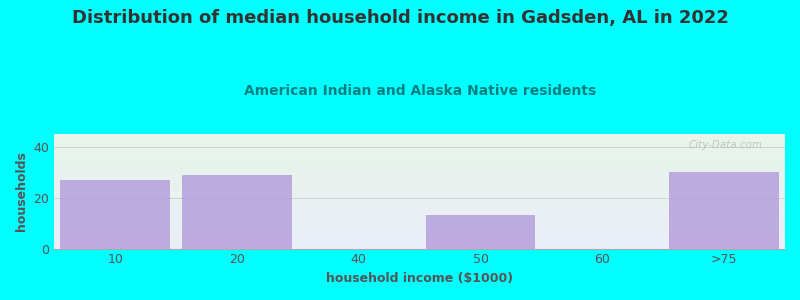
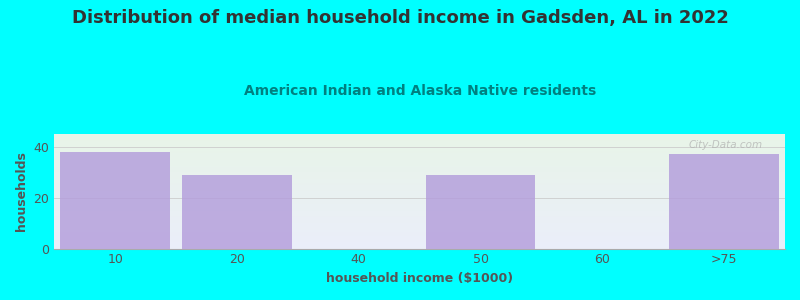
10: 27 -> 38
50: 13 -> 29
>75: 30 -> 37
